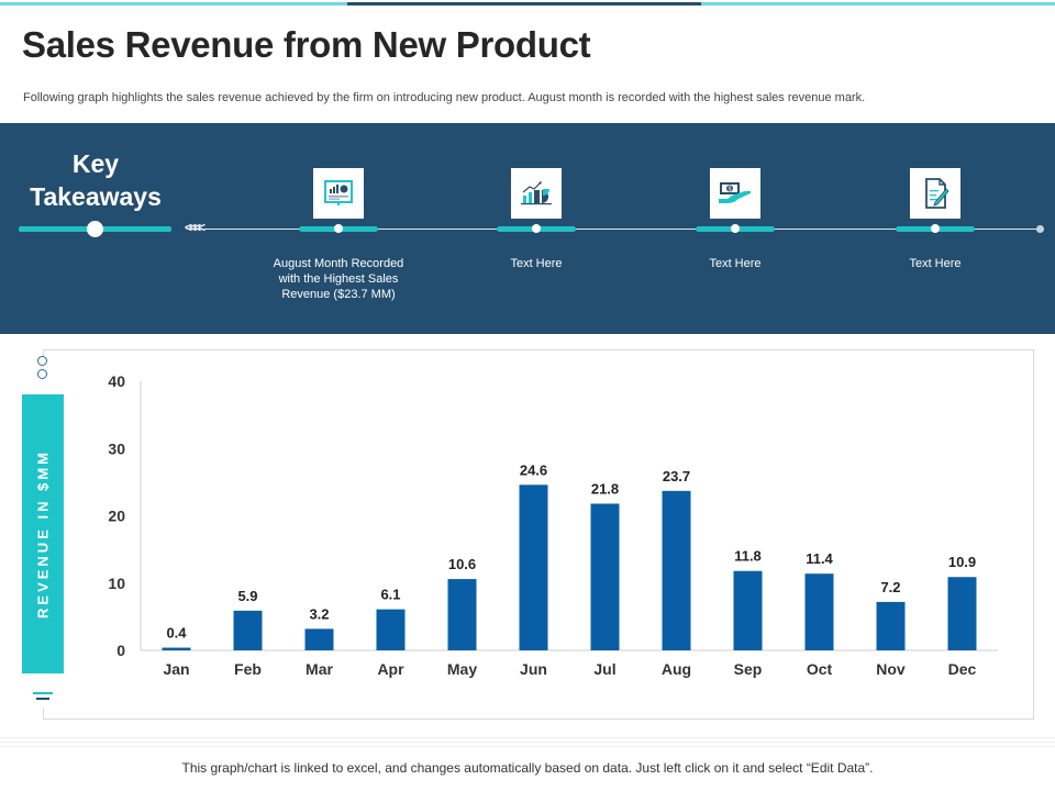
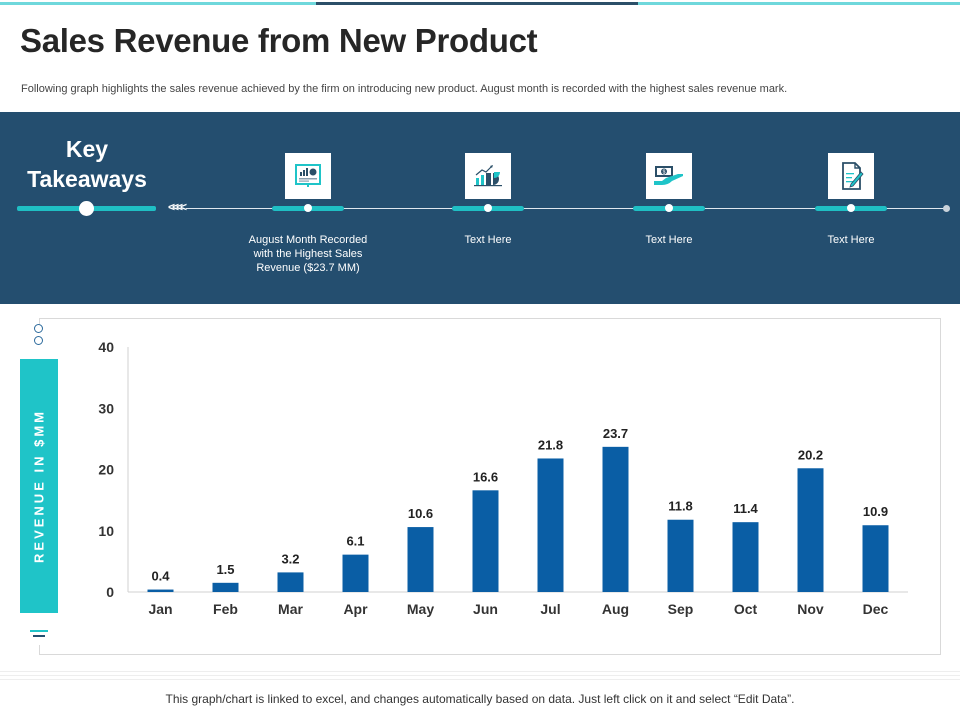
Feb: 5.9 -> 1.5
Jun: 24.6 -> 16.6
Nov: 7.2 -> 20.2
